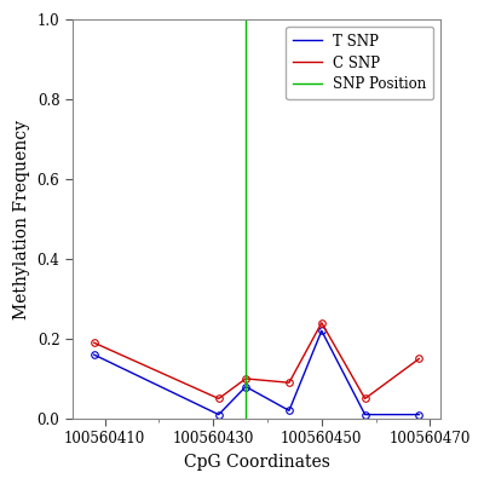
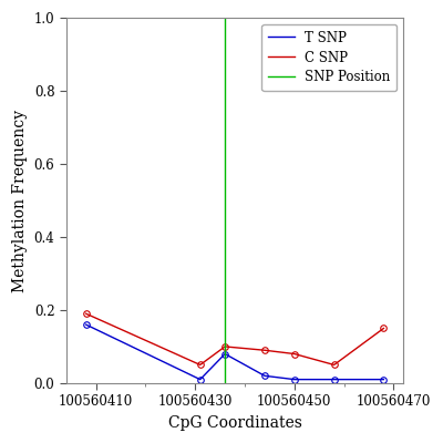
T SNP/100560450: 0.22 -> 0.01
C SNP/100560450: 0.24 -> 0.08
